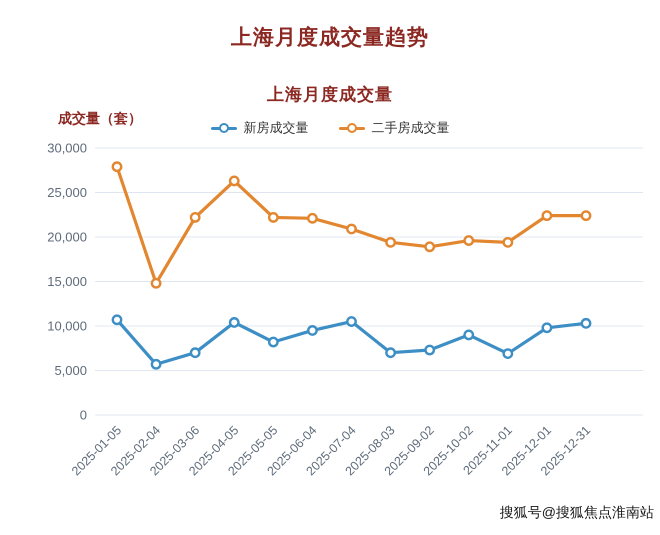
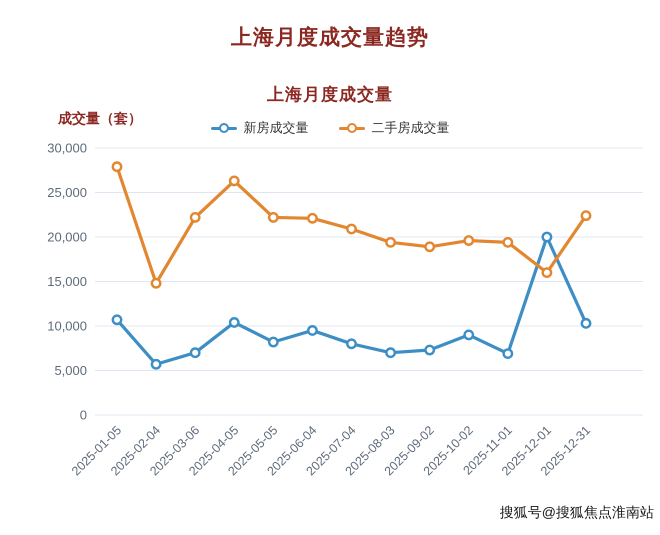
新房成交量/2025-07-04: 10000 -> 8000
新房成交量/2025-12-01: 10000 -> 20000
二手房成交量/2025-12-01: 22000 -> 16000
